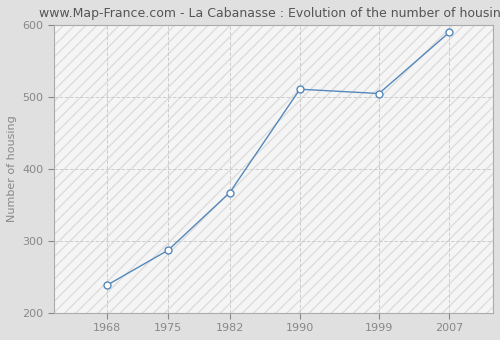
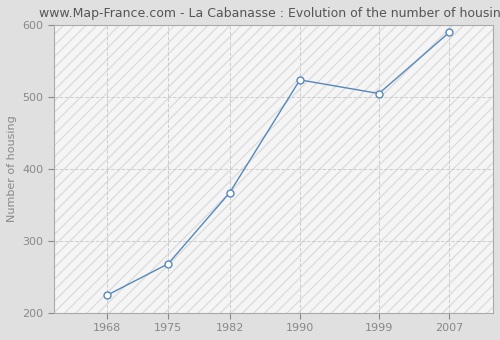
1968: 238 -> 224
1975: 287 -> 268
1990: 511 -> 524
